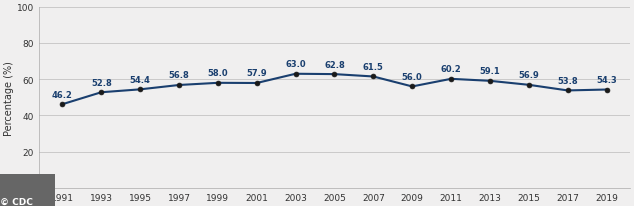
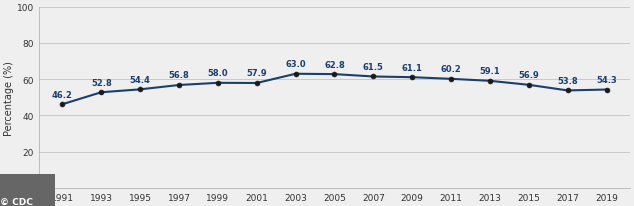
2009: 56.0 -> 61.1
